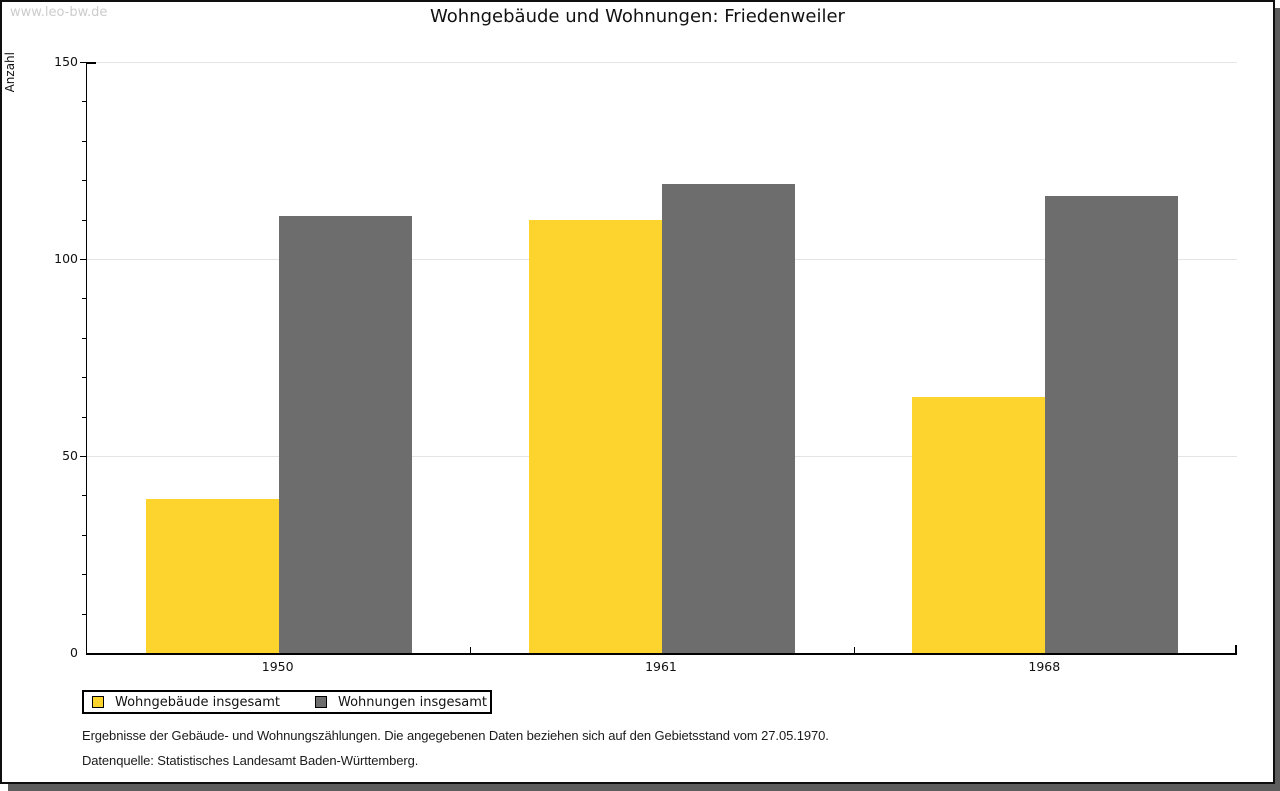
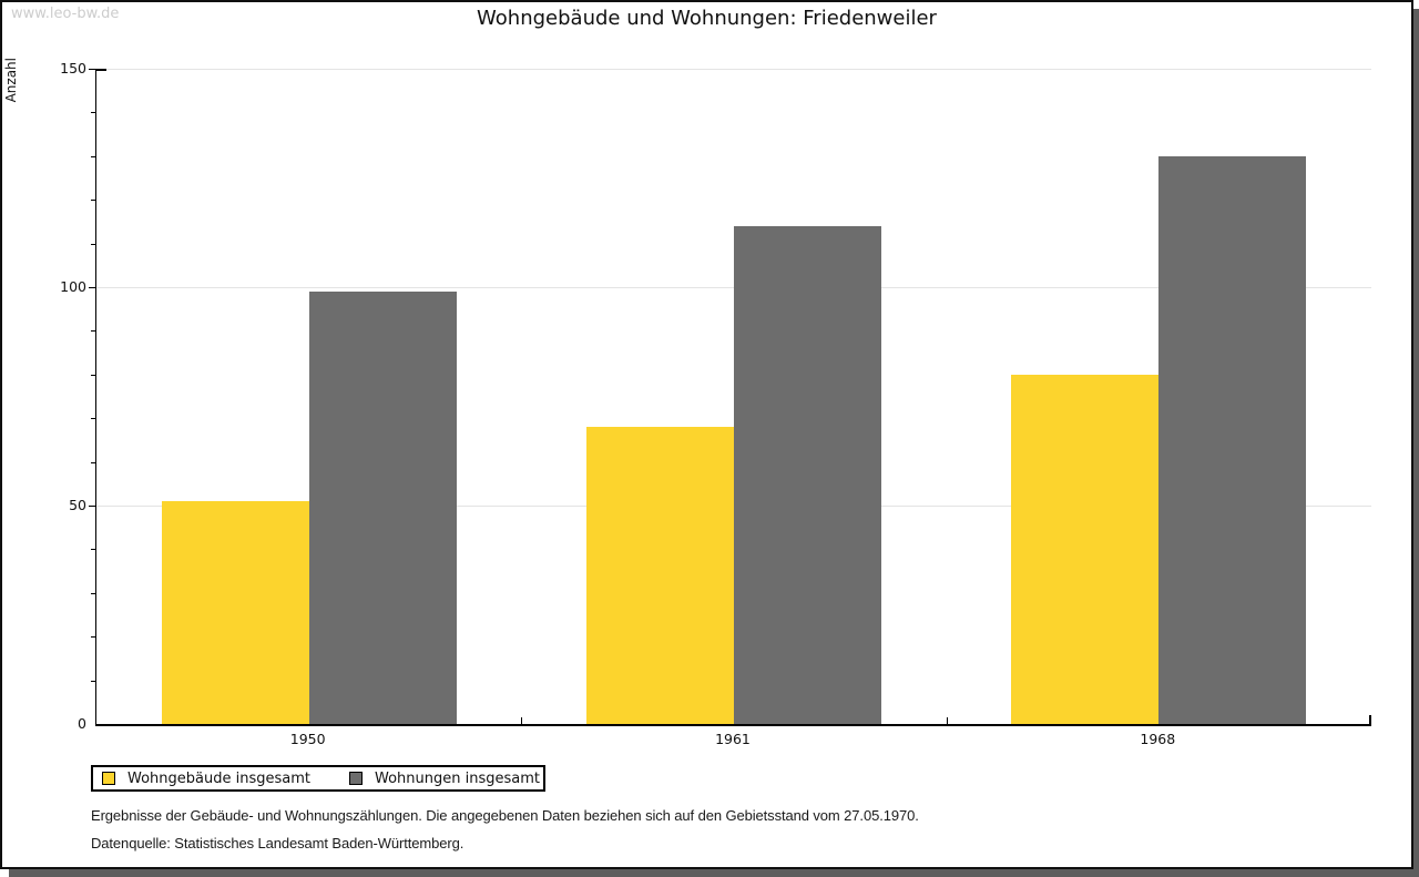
Wohngebäude insgesamt/1950: 39 -> 51
Wohnungen insgesamt/1950: 111 -> 99
Wohngebäude insgesamt/1961: 110 -> 68
Wohnungen insgesamt/1961: 119 -> 114
Wohngebäude insgesamt/1968: 65 -> 80
Wohnungen insgesamt/1968: 116 -> 130
